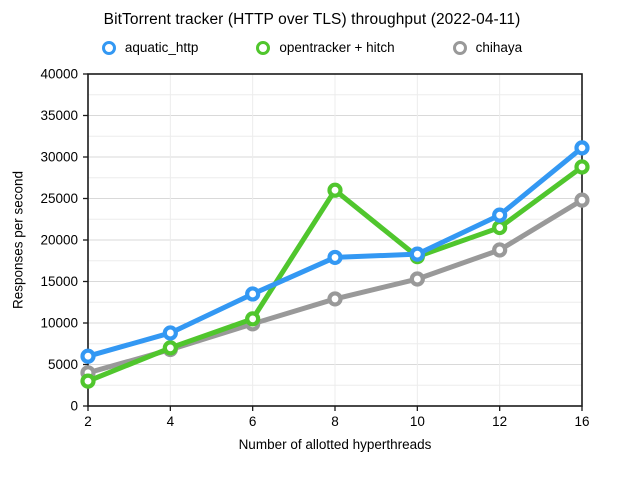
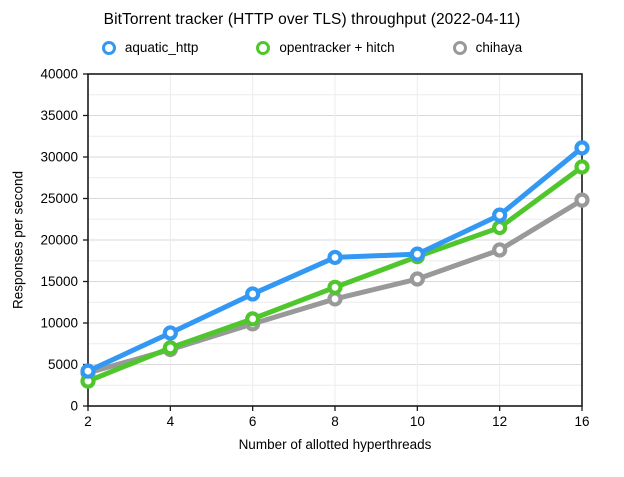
aquatic_http/2: 6000 -> 4000
opentracker + hitch/8: 26000 -> 14000
